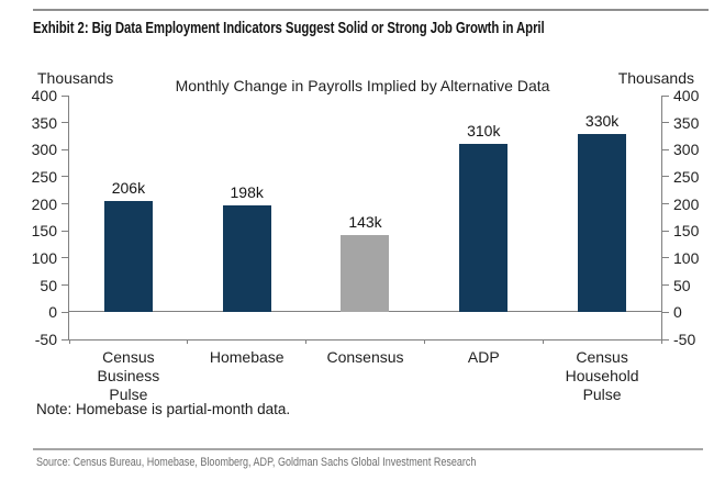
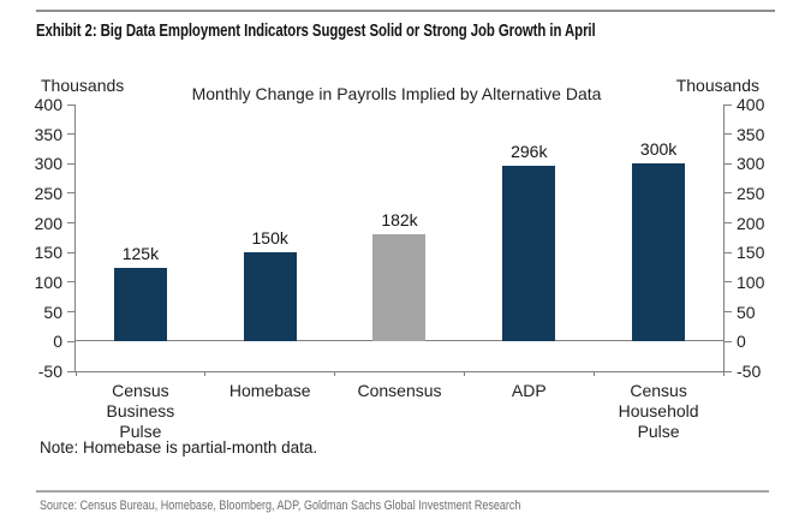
Census Business Pulse: 206k -> 125k
Homebase: 198k -> 150k
Consensus: 143k -> 182k
ADP: 310k -> 296k
Census Household Pulse: 330k -> 300k
